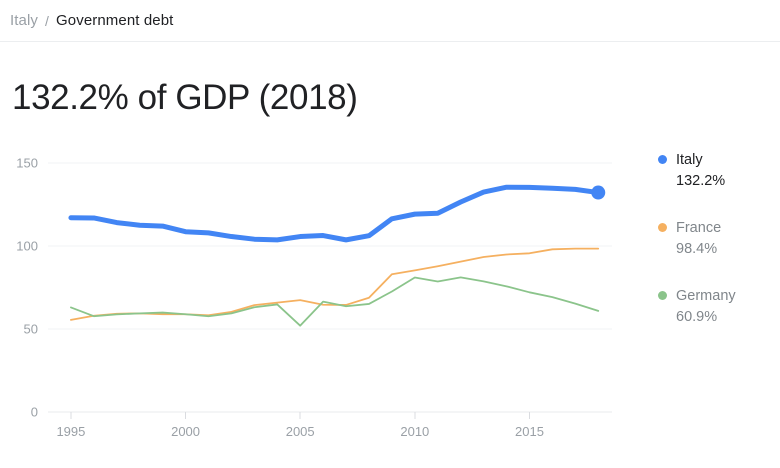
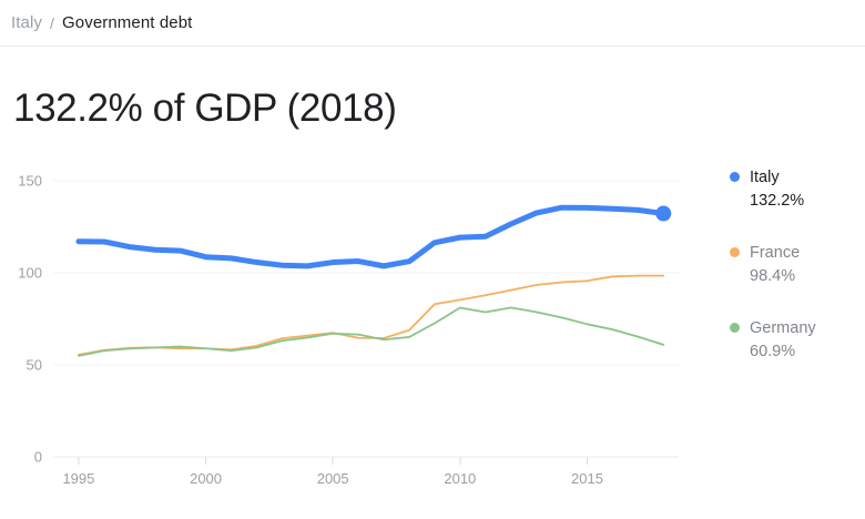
Germany/1995: 63 -> 55
Germany/2005: 52 -> 67
